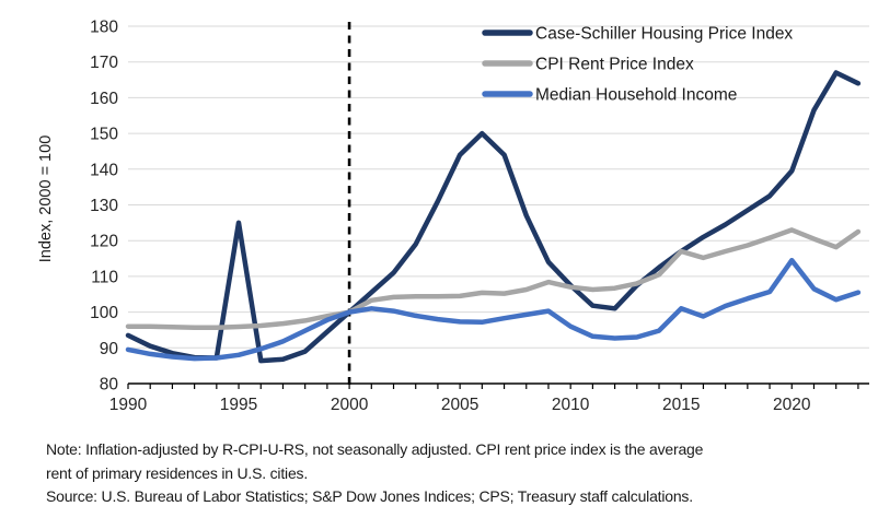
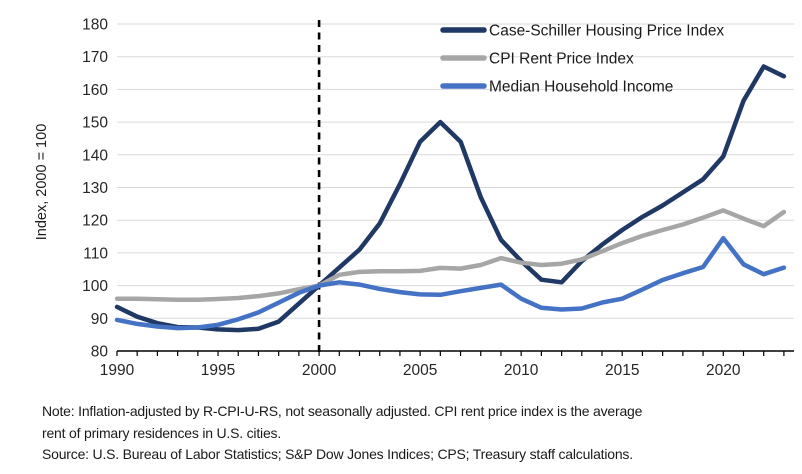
Case-Schiller Housing Price Index/1995: 125 -> 87
CPI Rent Price Index/2015: 117 -> 113
Median Household Income/2015: 101 -> 96
